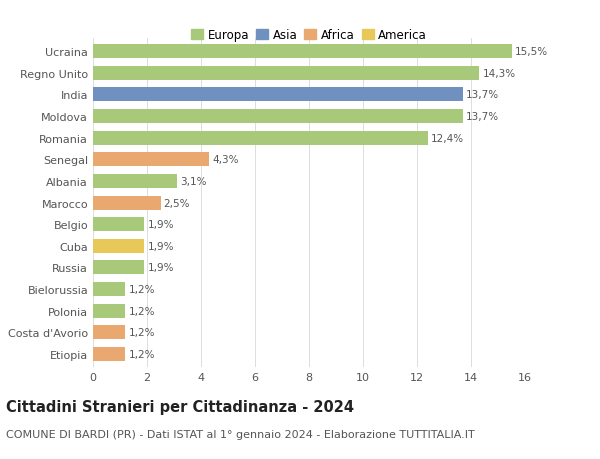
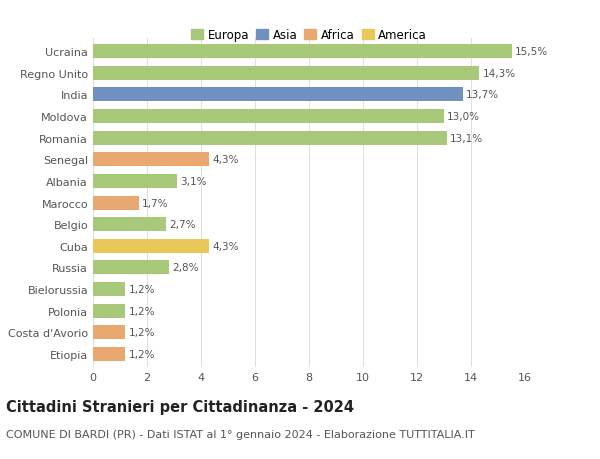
Moldova: 13,7% -> 13,0%
Romania: 12,4% -> 13,1%
Marocco: 2,5% -> 1,7%
Belgio: 1,9% -> 2,7%
Cuba: 1,9% -> 4,3%
Russia: 1,9% -> 2,8%
